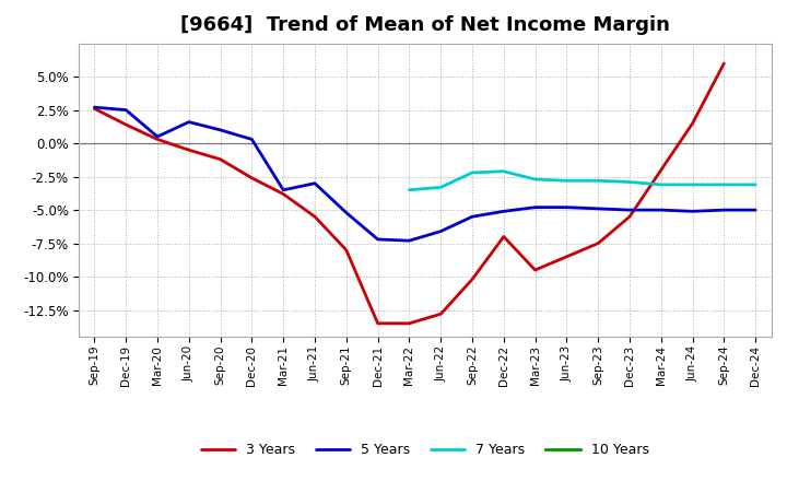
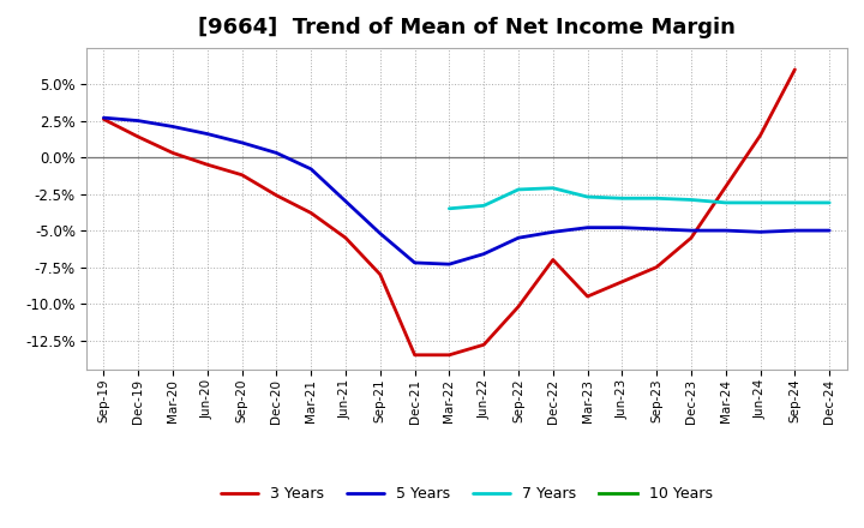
5 Years/Mar-20: 0.5% -> 2.1%
5 Years/Mar-21: -3.5% -> -0.8%
